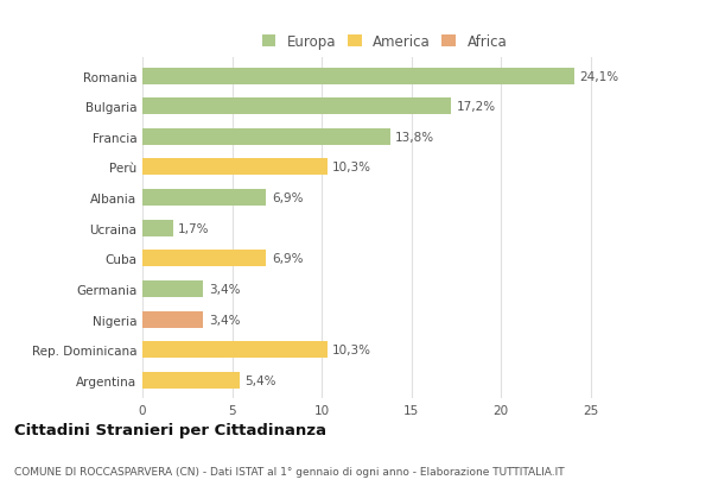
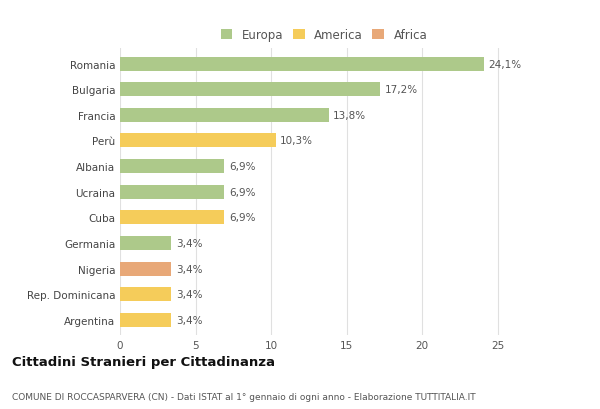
Ucraina: 1,7% -> 6,9%
Rep. Dominicana: 10,3% -> 3,4%
Argentina: 5,4% -> 3,4%
